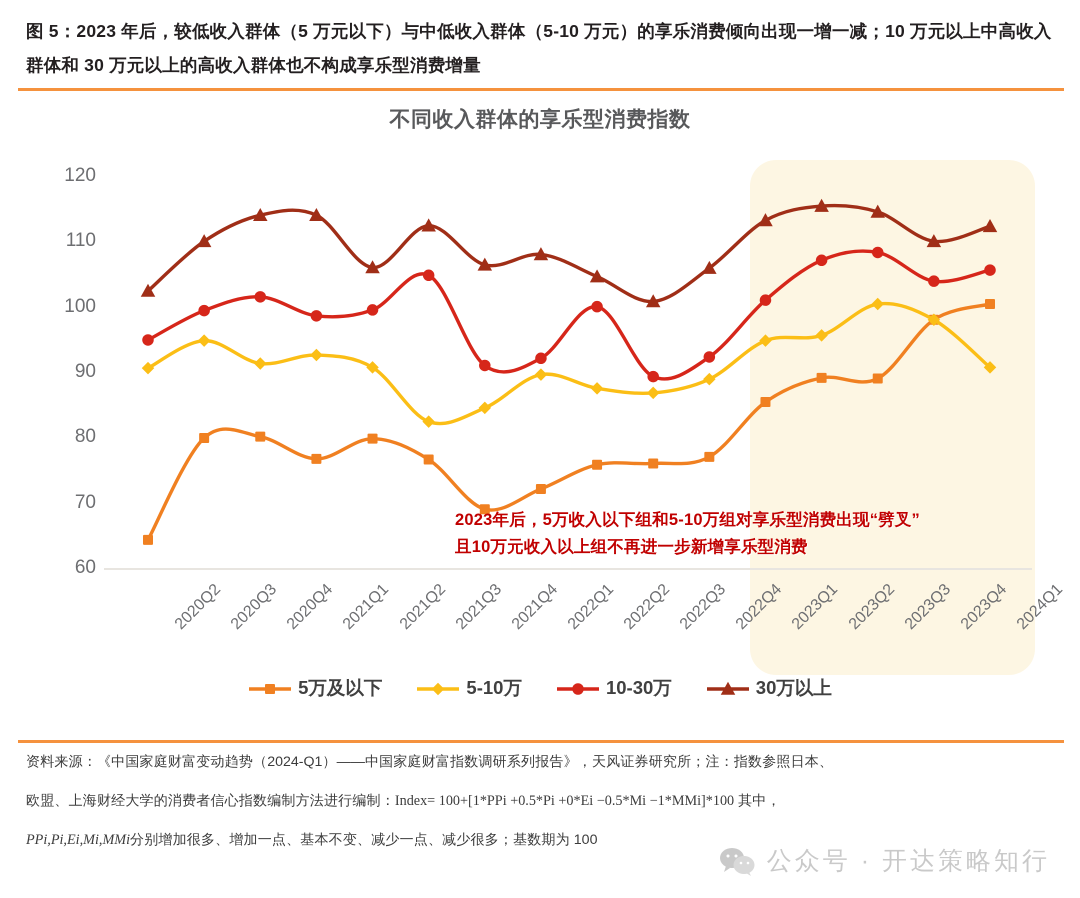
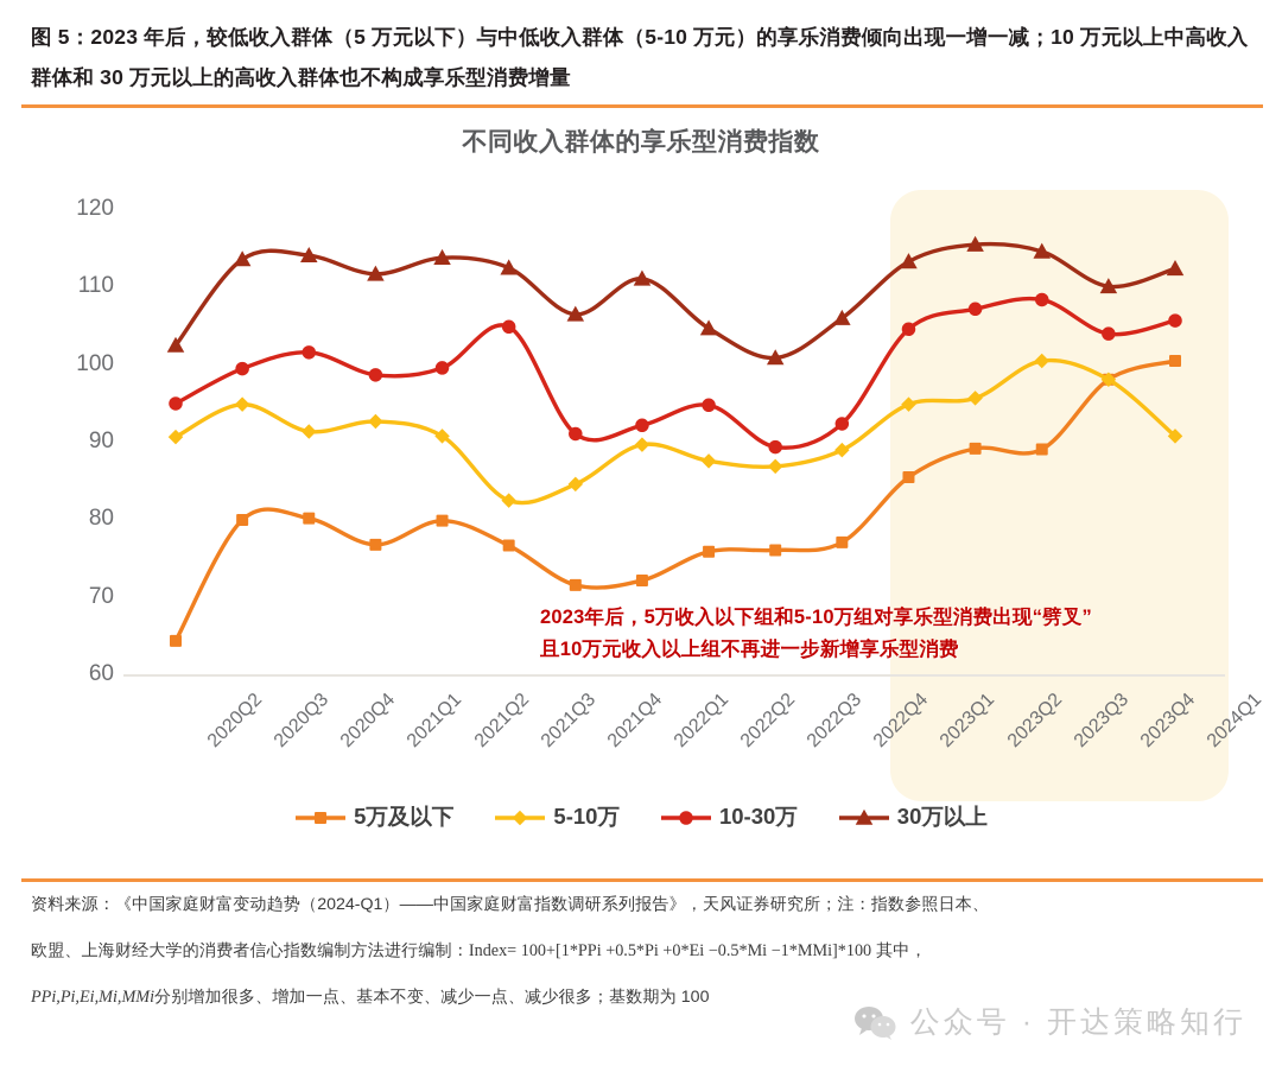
30万以上/2020Q3: 110 -> 114
30万以上/2021Q1: 114 -> 112
30万以上/2021Q2: 106 -> 114
5万及以下/2021Q4: 69 -> 72
30万以上/2022Q1: 108 -> 111
10-30万/2022Q2: 100 -> 95
10-30万/2023Q1: 101 -> 104
